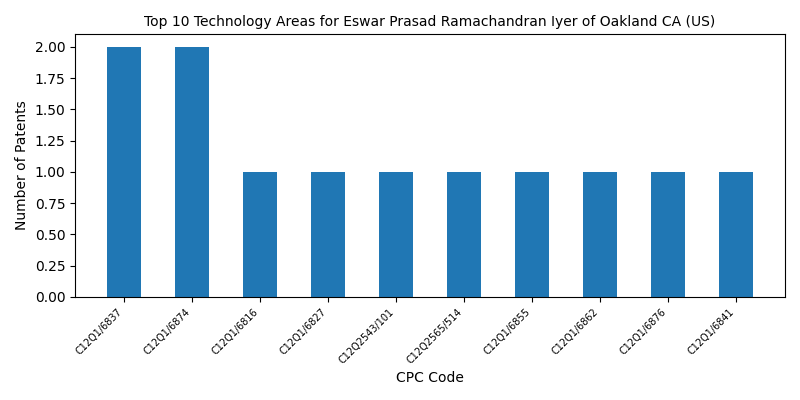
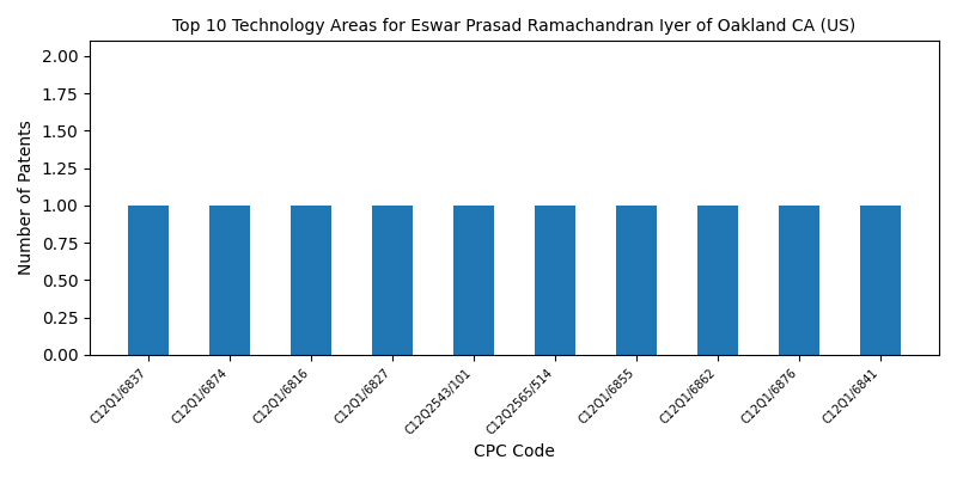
C12Q1/6837: 2 -> 1
C12Q1/6874: 2 -> 1
